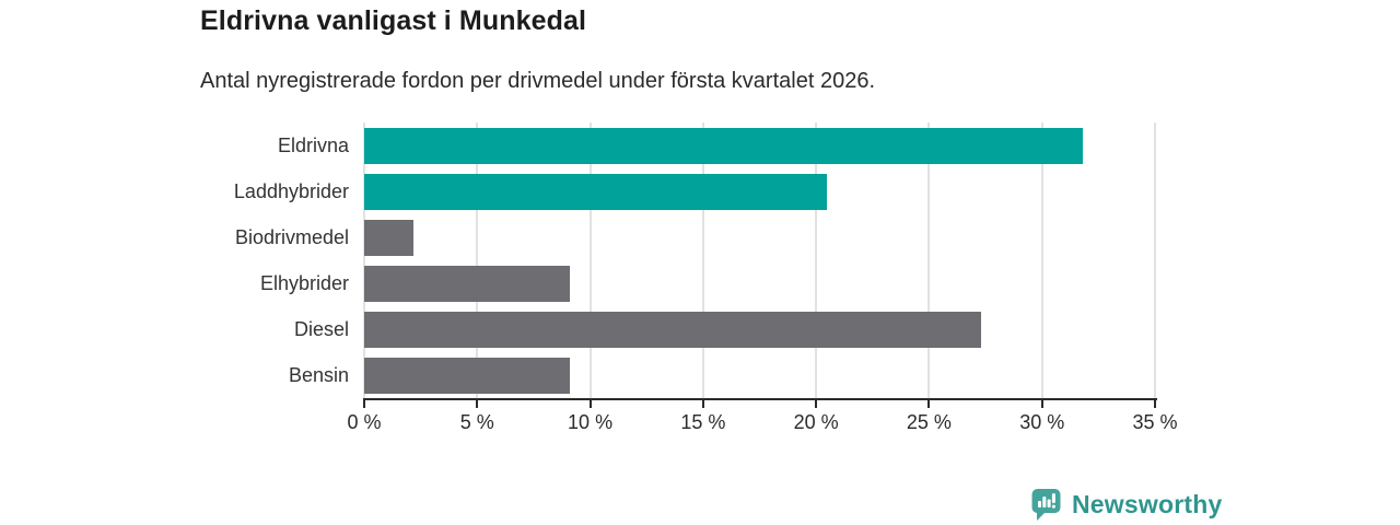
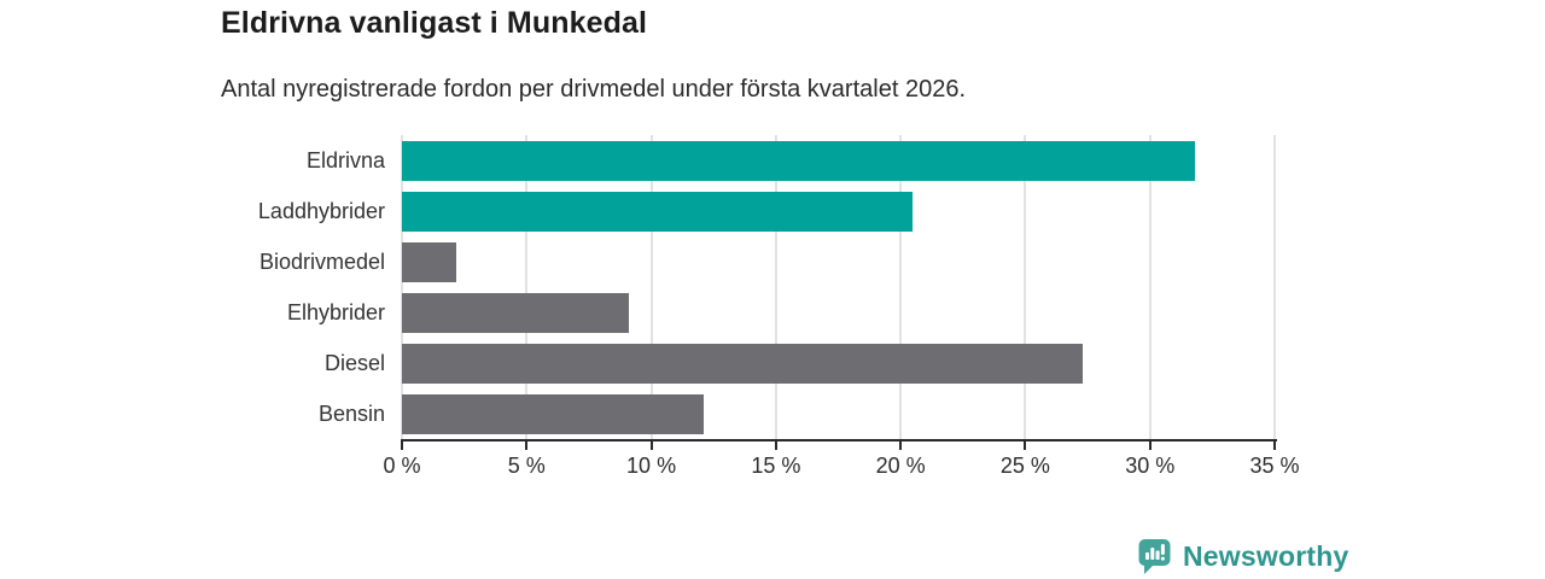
Bensin: 9.1% -> 12.1%
